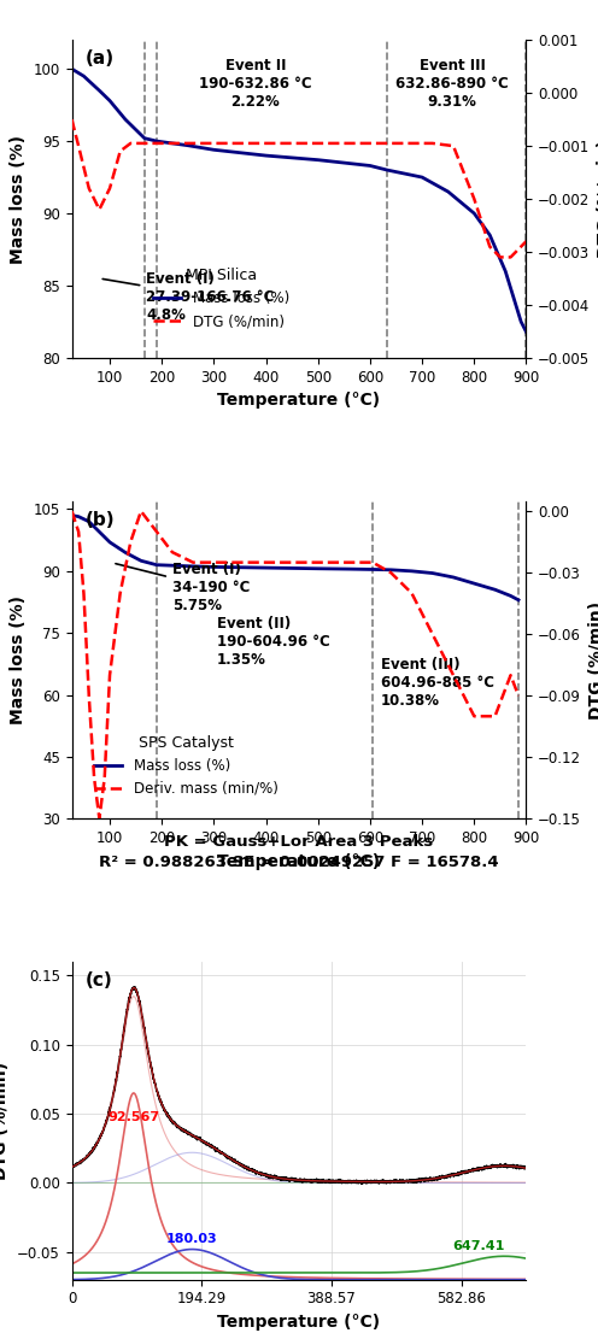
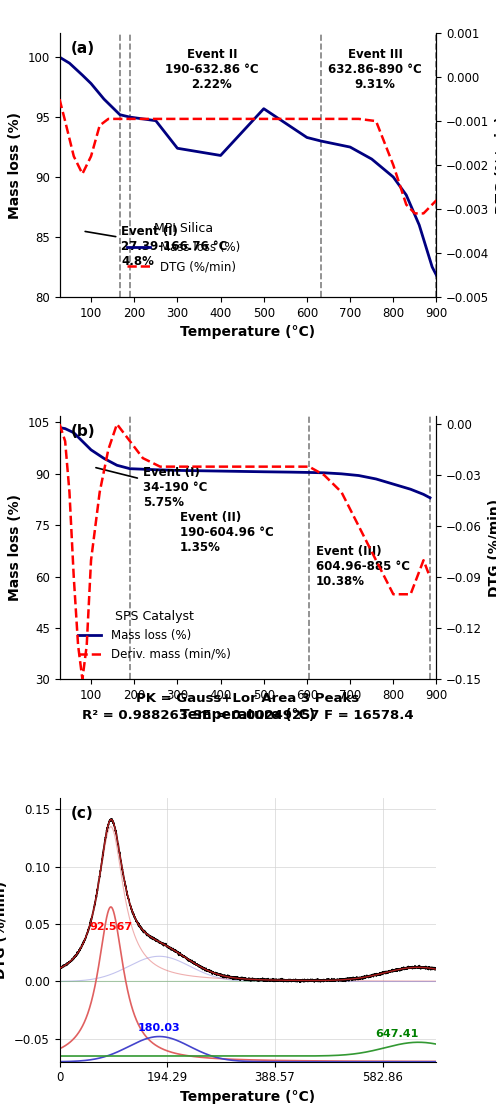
Mass loss (%)/300: 94.4 -> 92.4
Mass loss (%)/400: 94.0 -> 91.8
Mass loss (%)/500: 93.7 -> 95.7
